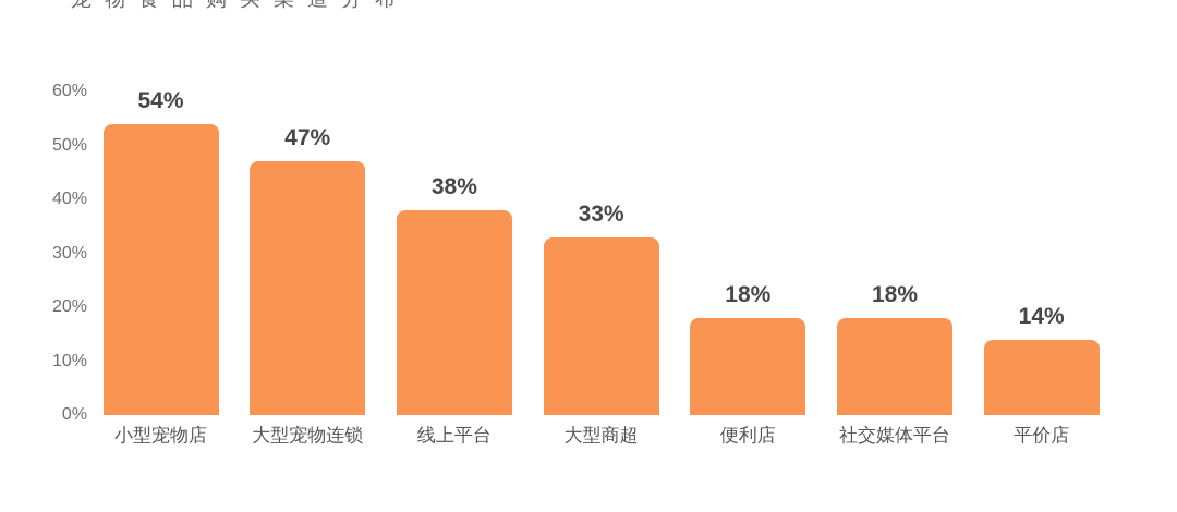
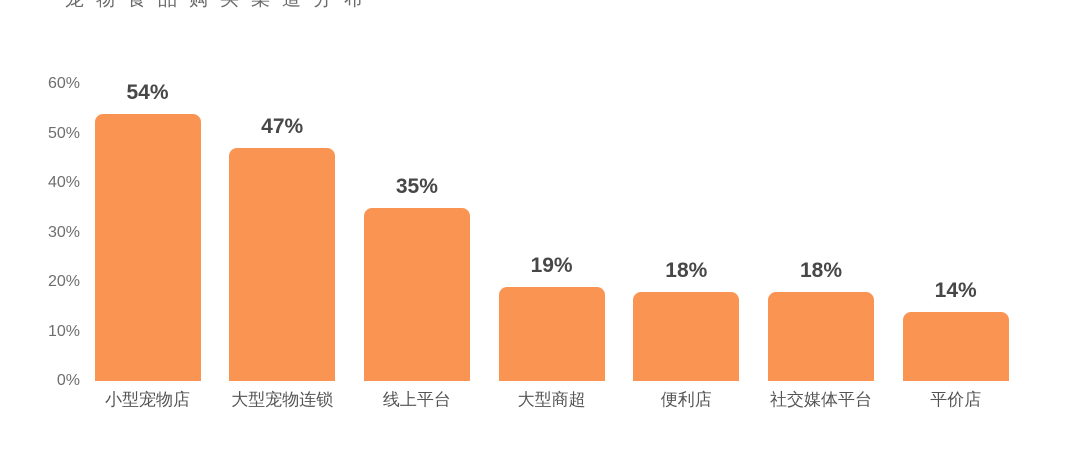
线上平台: 38% -> 35%
大型商超: 33% -> 19%
